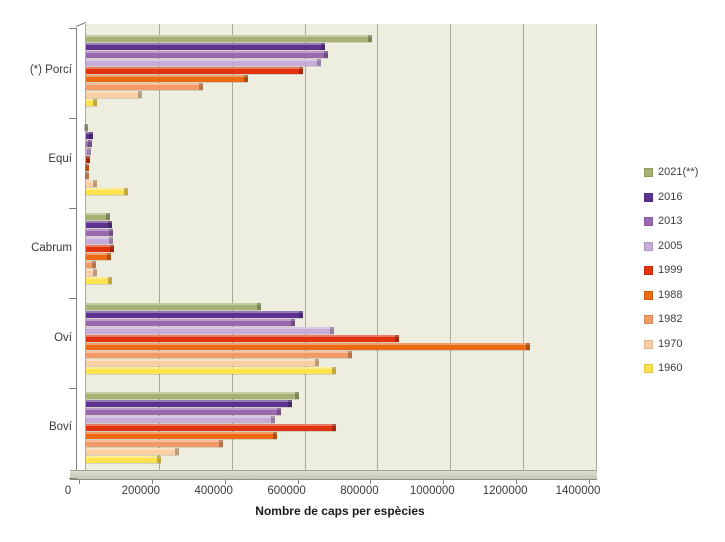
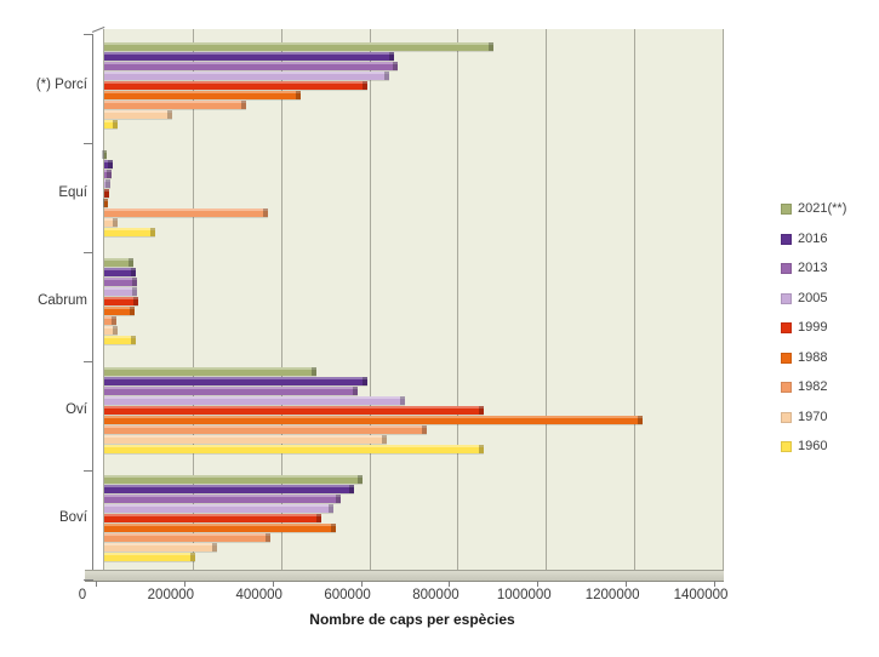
2021(**)/(*) Porcí: 780000 -> 880000
1982/Equí: 10000 -> 370000
1960/Oví: 680000 -> 860000
1999/Boví: 680000 -> 490000
